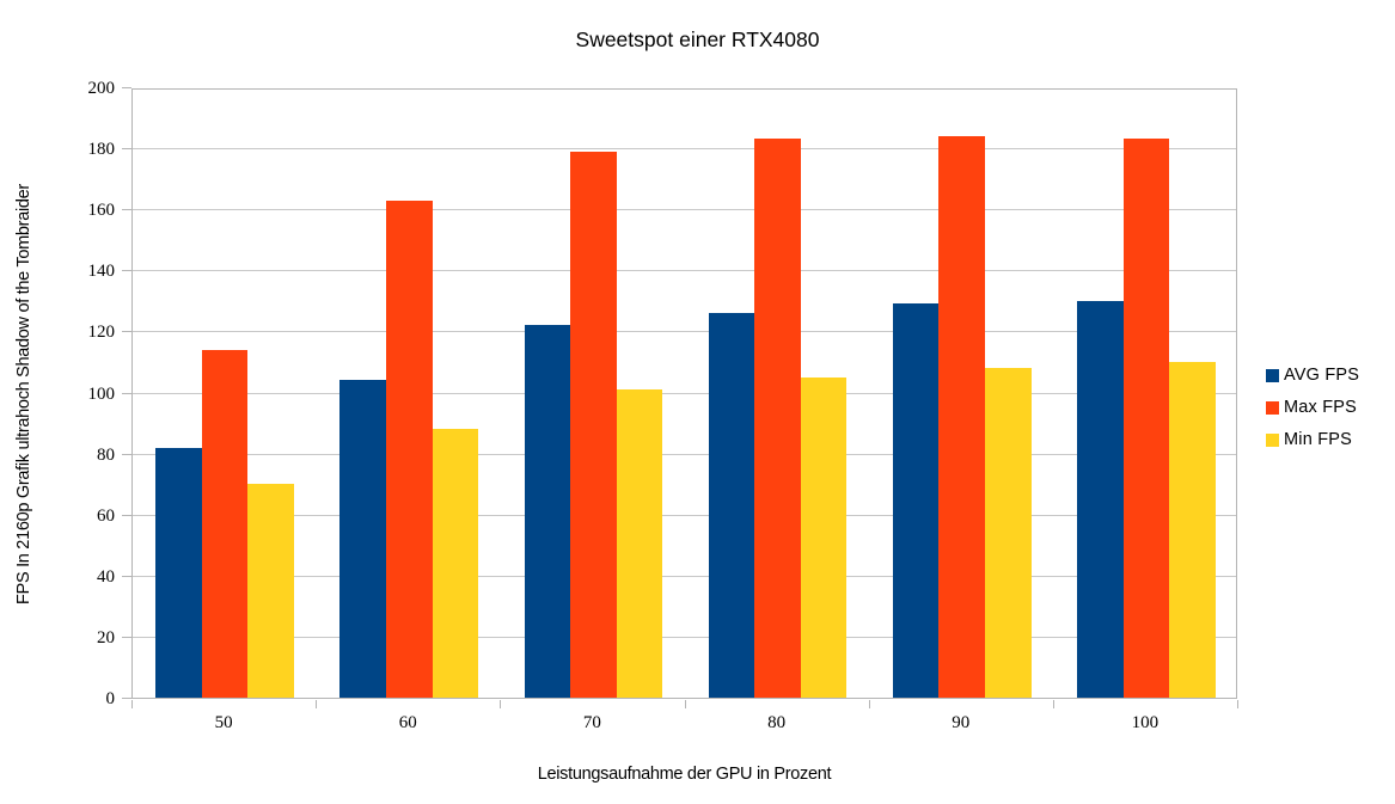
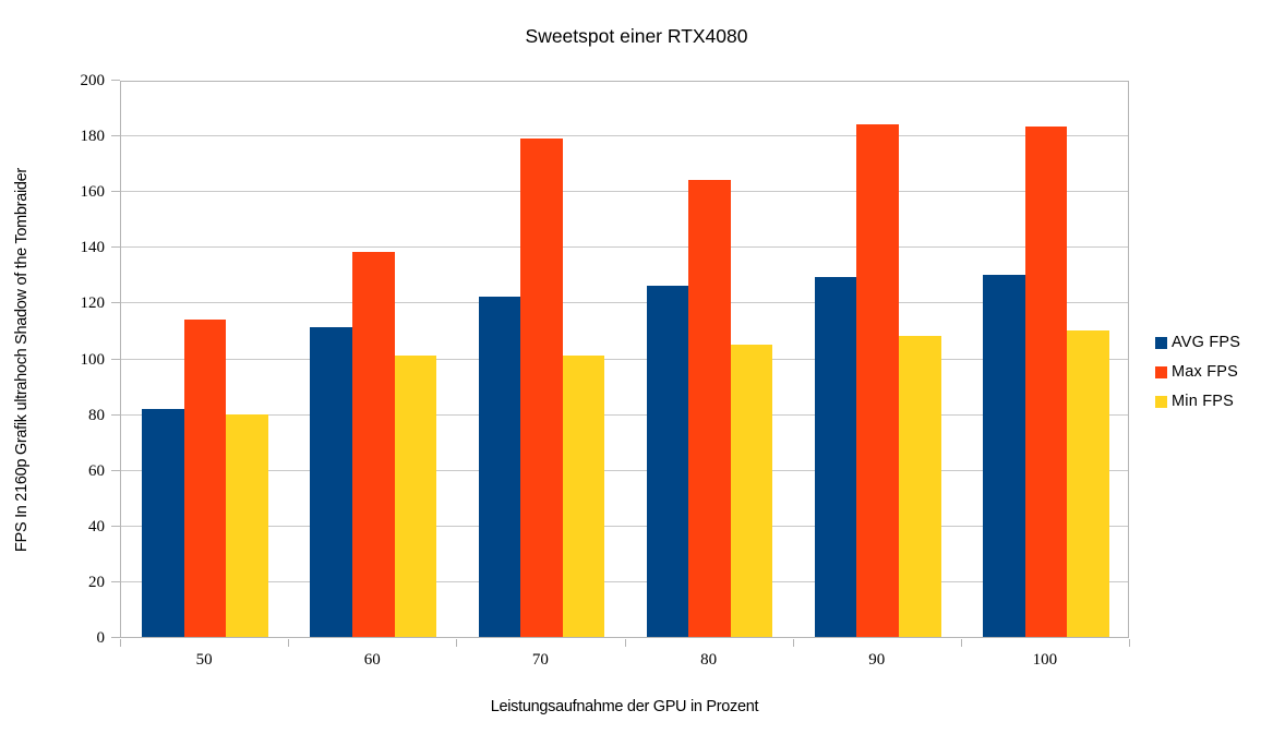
Min FPS/50: 70 -> 80
AVG FPS/60: 104 -> 111
Max FPS/60: 163 -> 138
Min FPS/60: 88 -> 101
Max FPS/80: 183 -> 164
